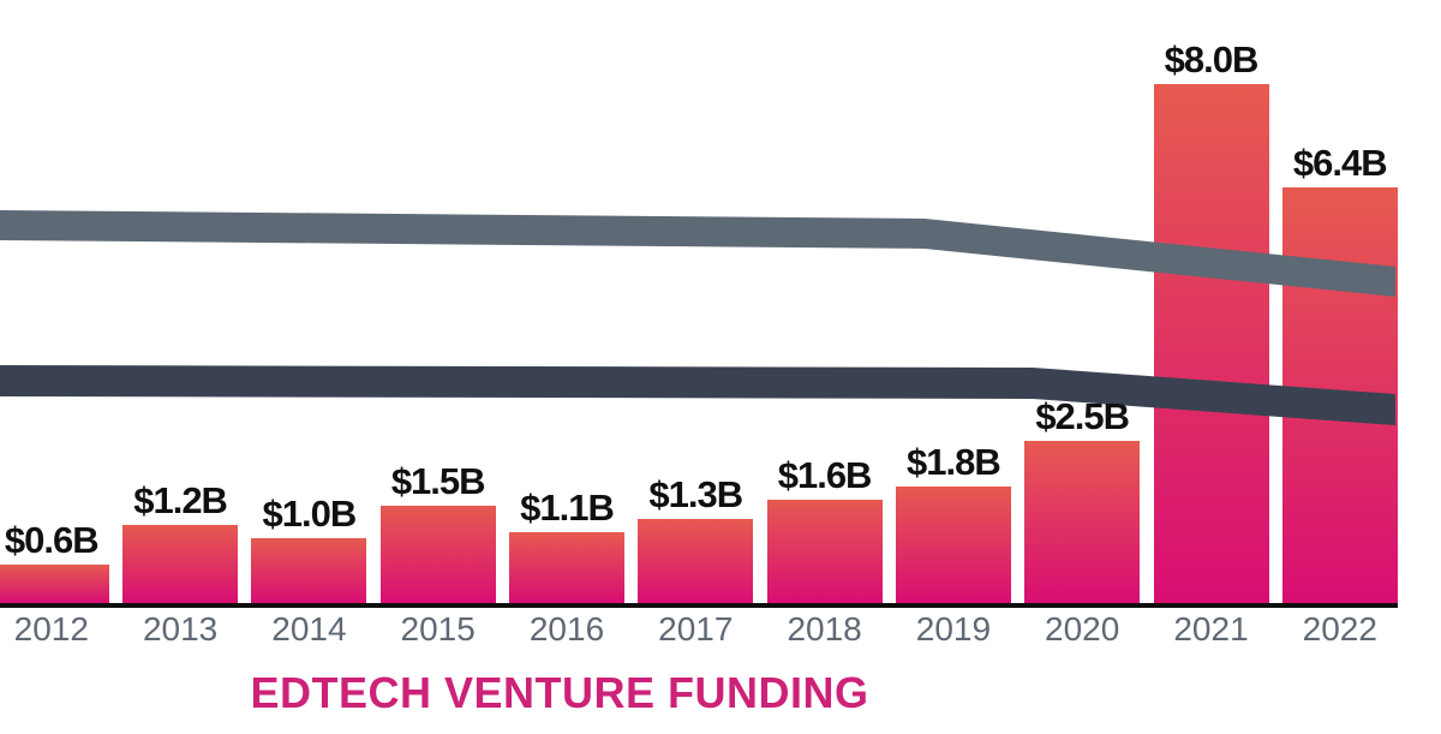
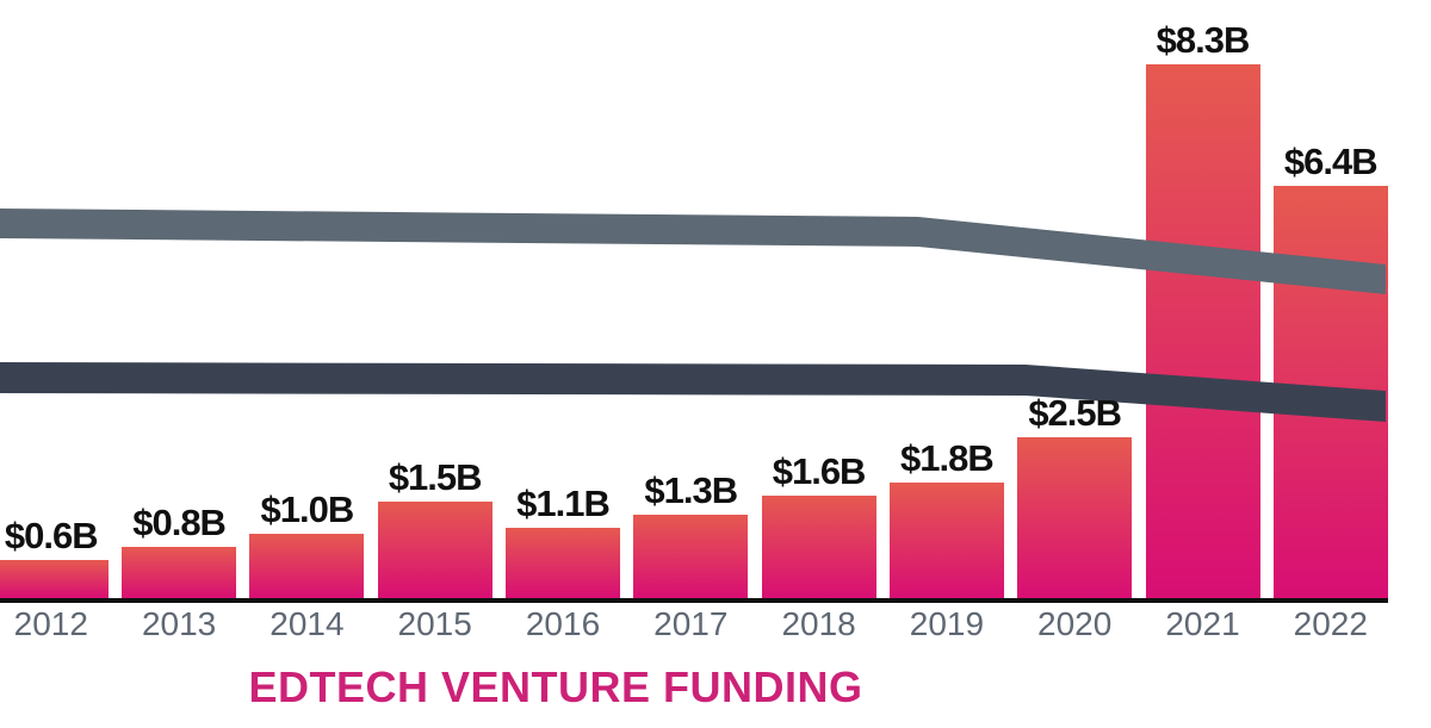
2013: $1.2B -> $0.8B
2021: $8.0B -> $8.3B
